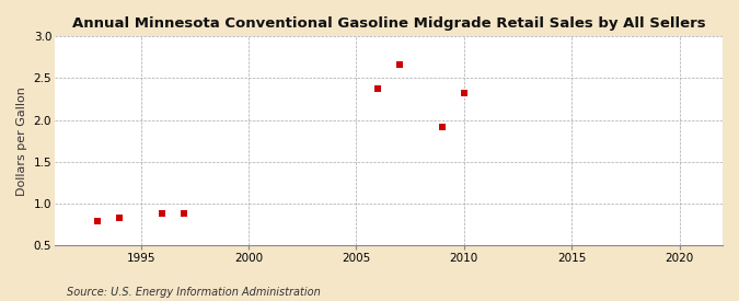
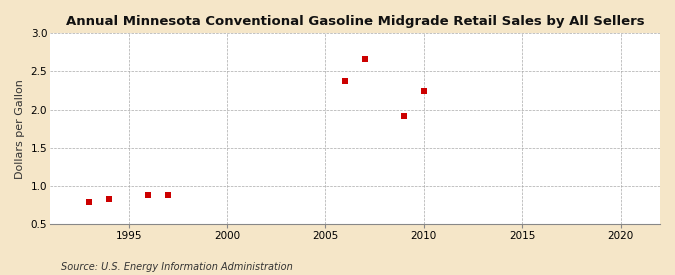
2010: 2.32 -> 2.24
